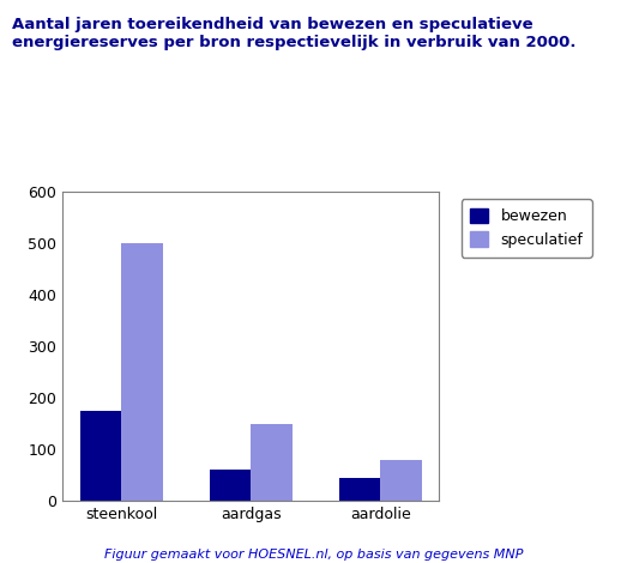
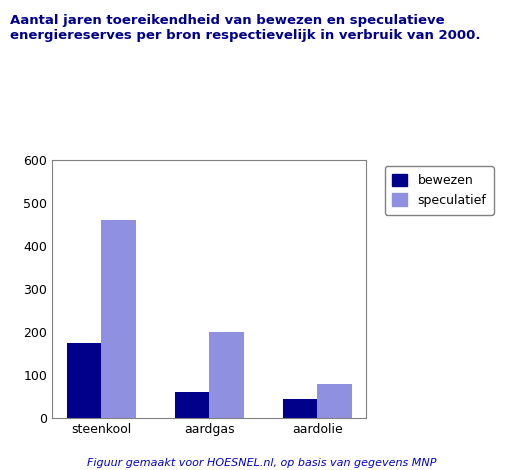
speculatief/steenkool: 500 -> 460
speculatief/aardgas: 150 -> 200
